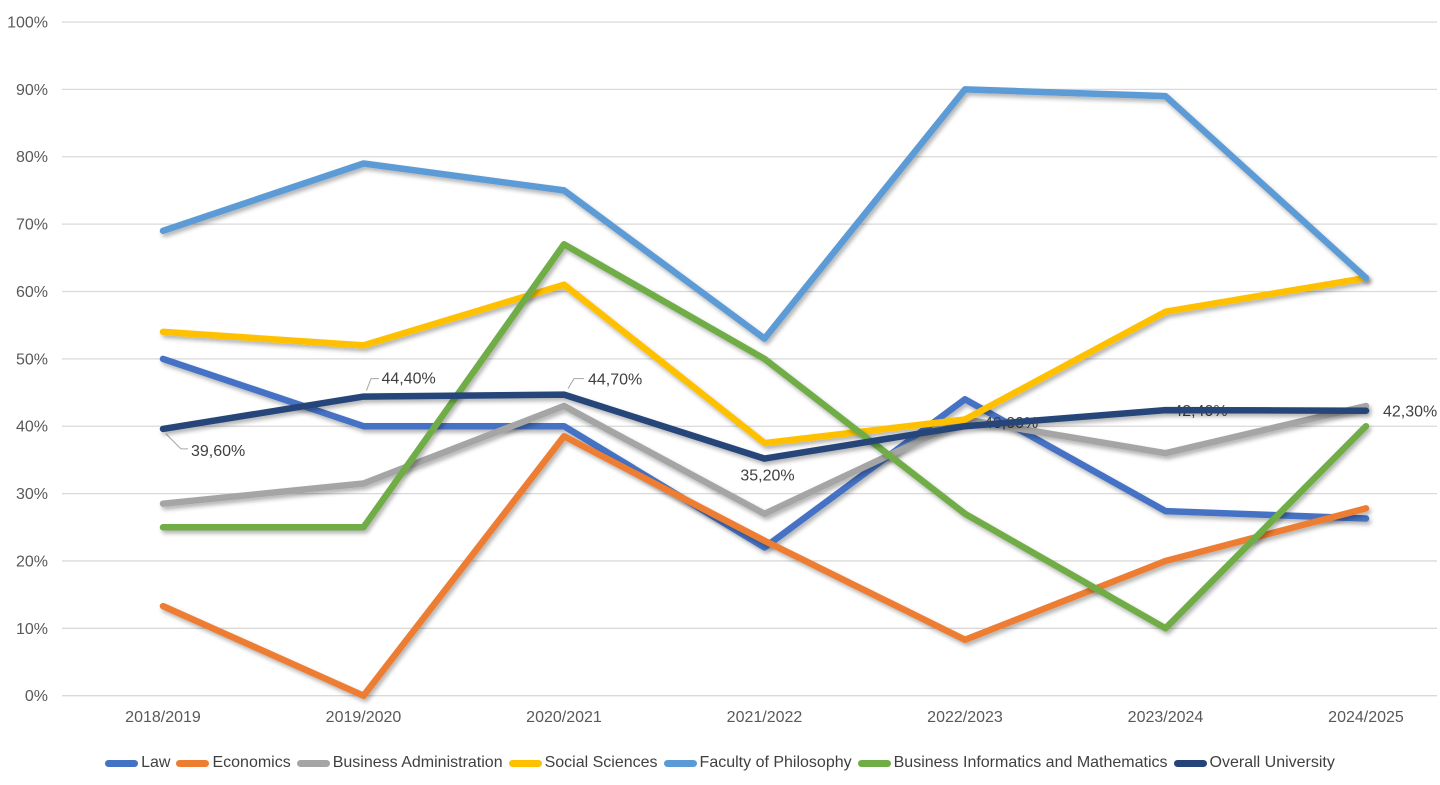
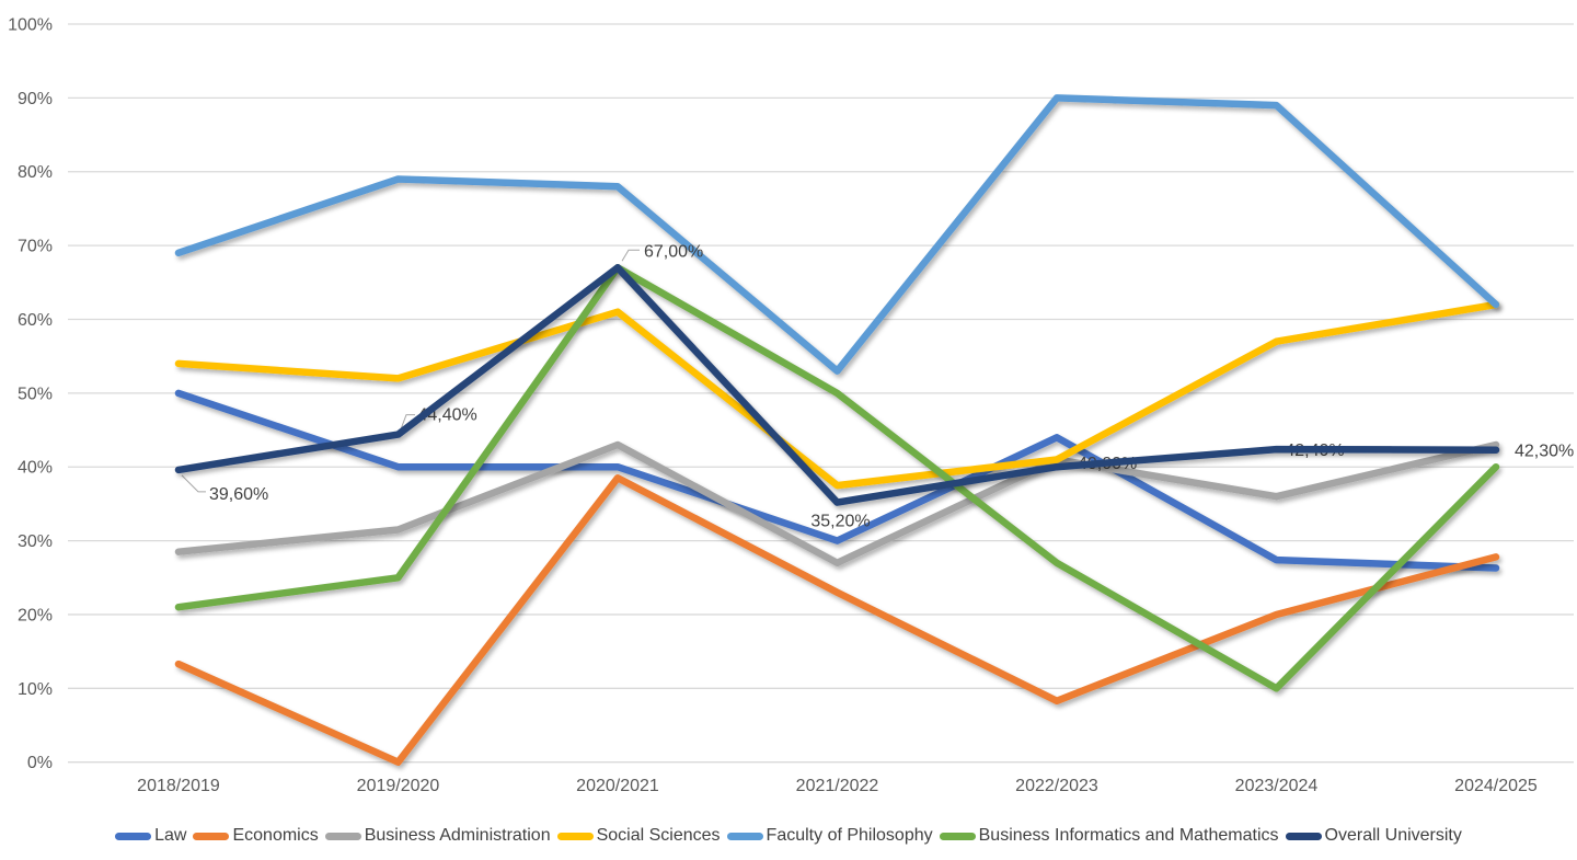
Business Informatics and Mathematics/2018/2019: 25% -> 21%
Faculty of Philosophy/2020/2021: 75% -> 78%
Overall University/2020/2021: 44,70% -> 67,00%
Law/2021/2022: 22% -> 30%
